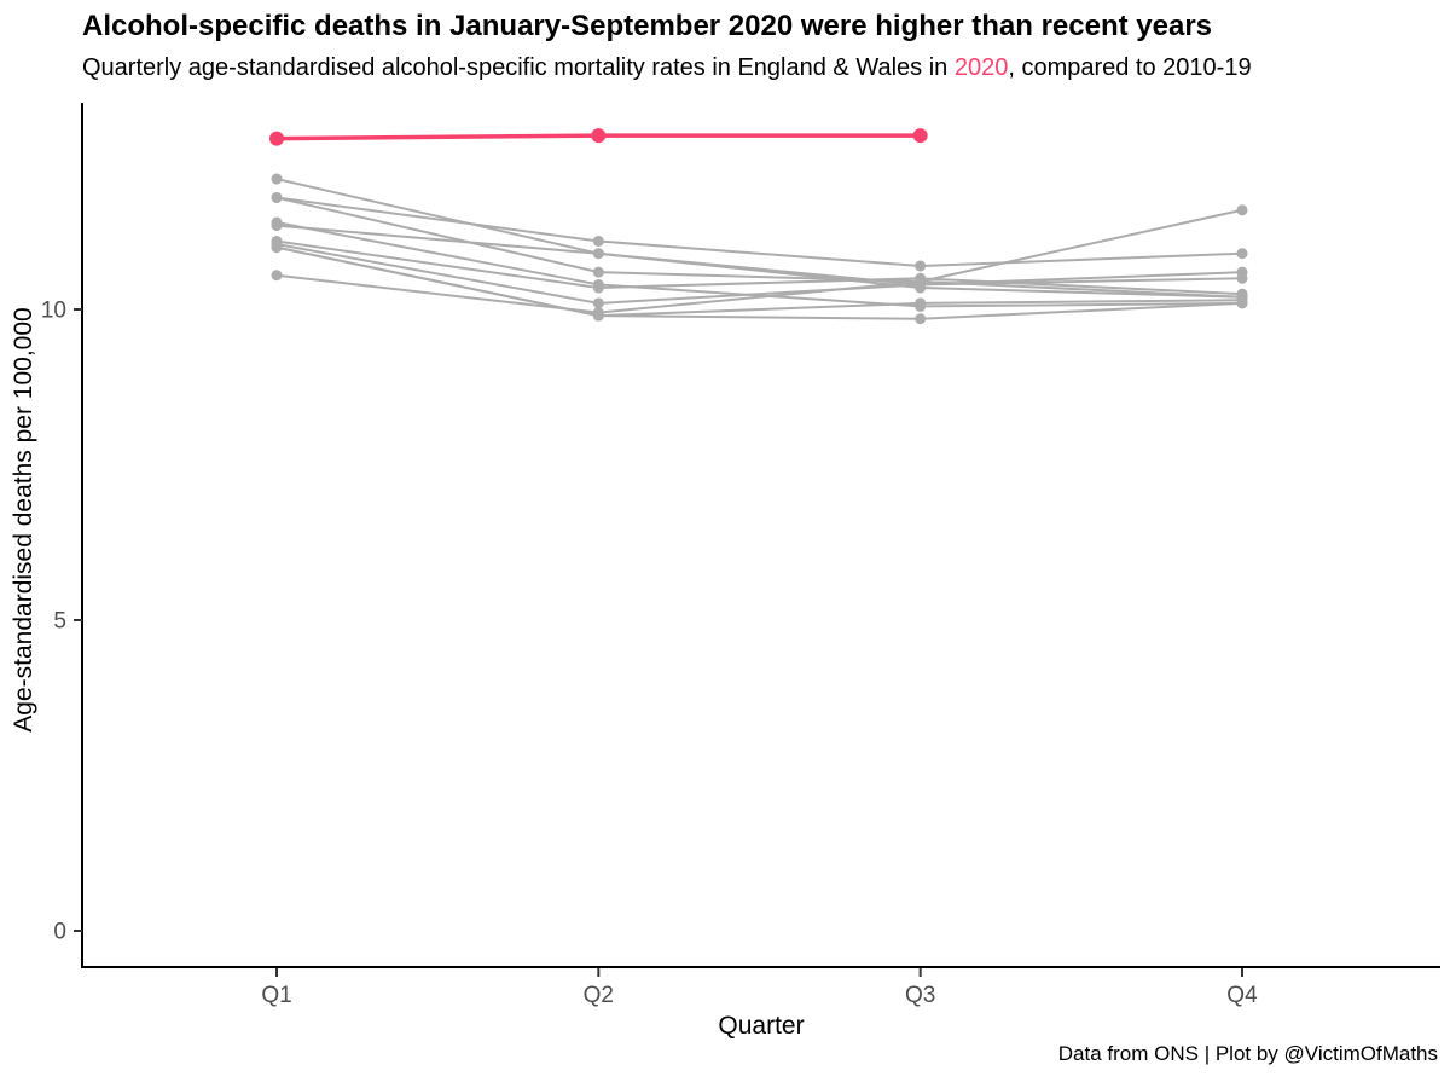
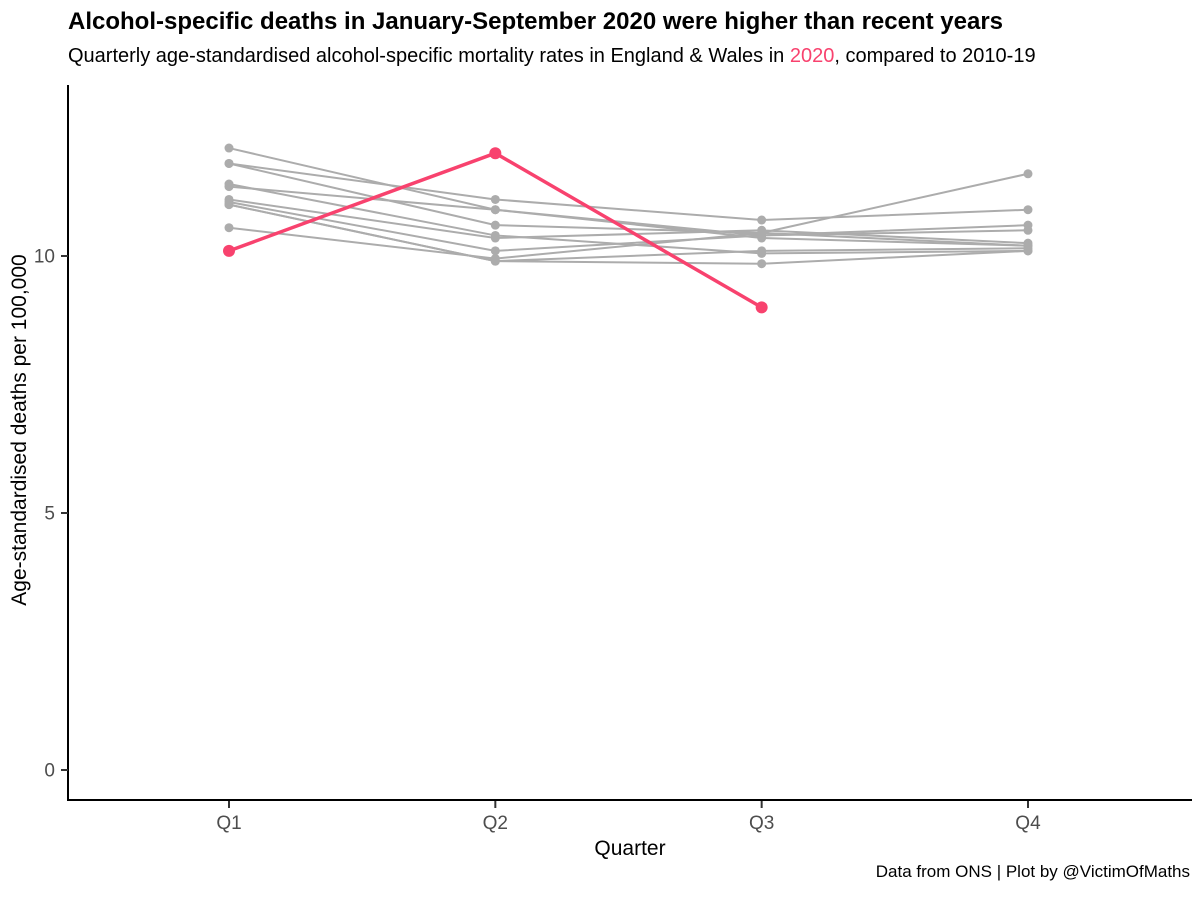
2020/Q1: 12.8 -> 10.1
2020/Q2: 12.8 -> 12.0
2020/Q3: 12.8 -> 9.0
